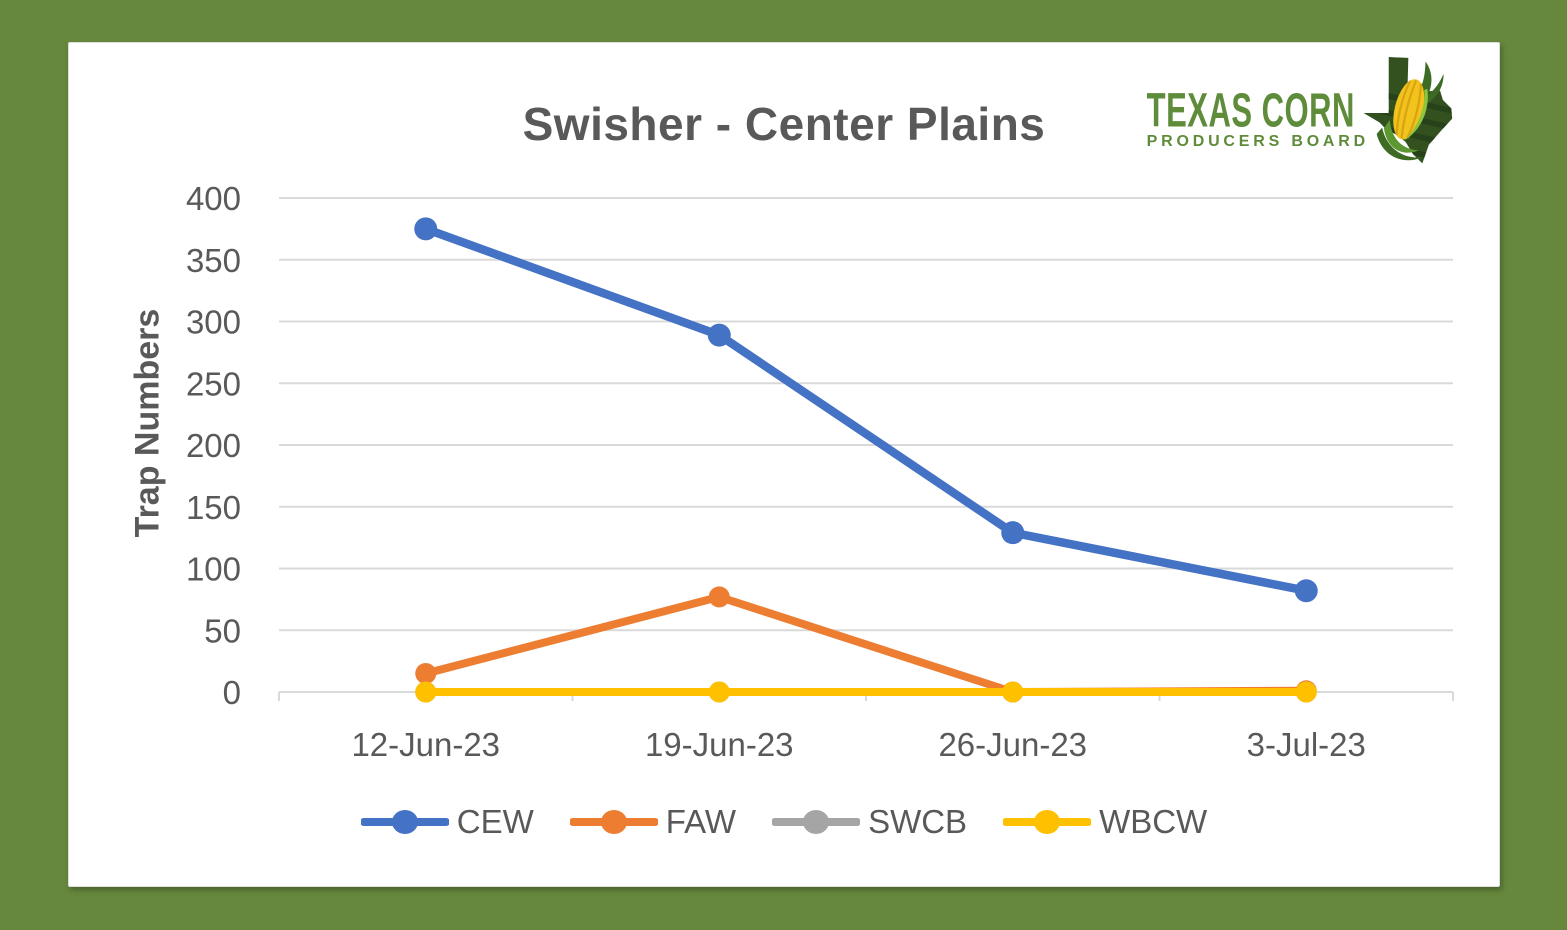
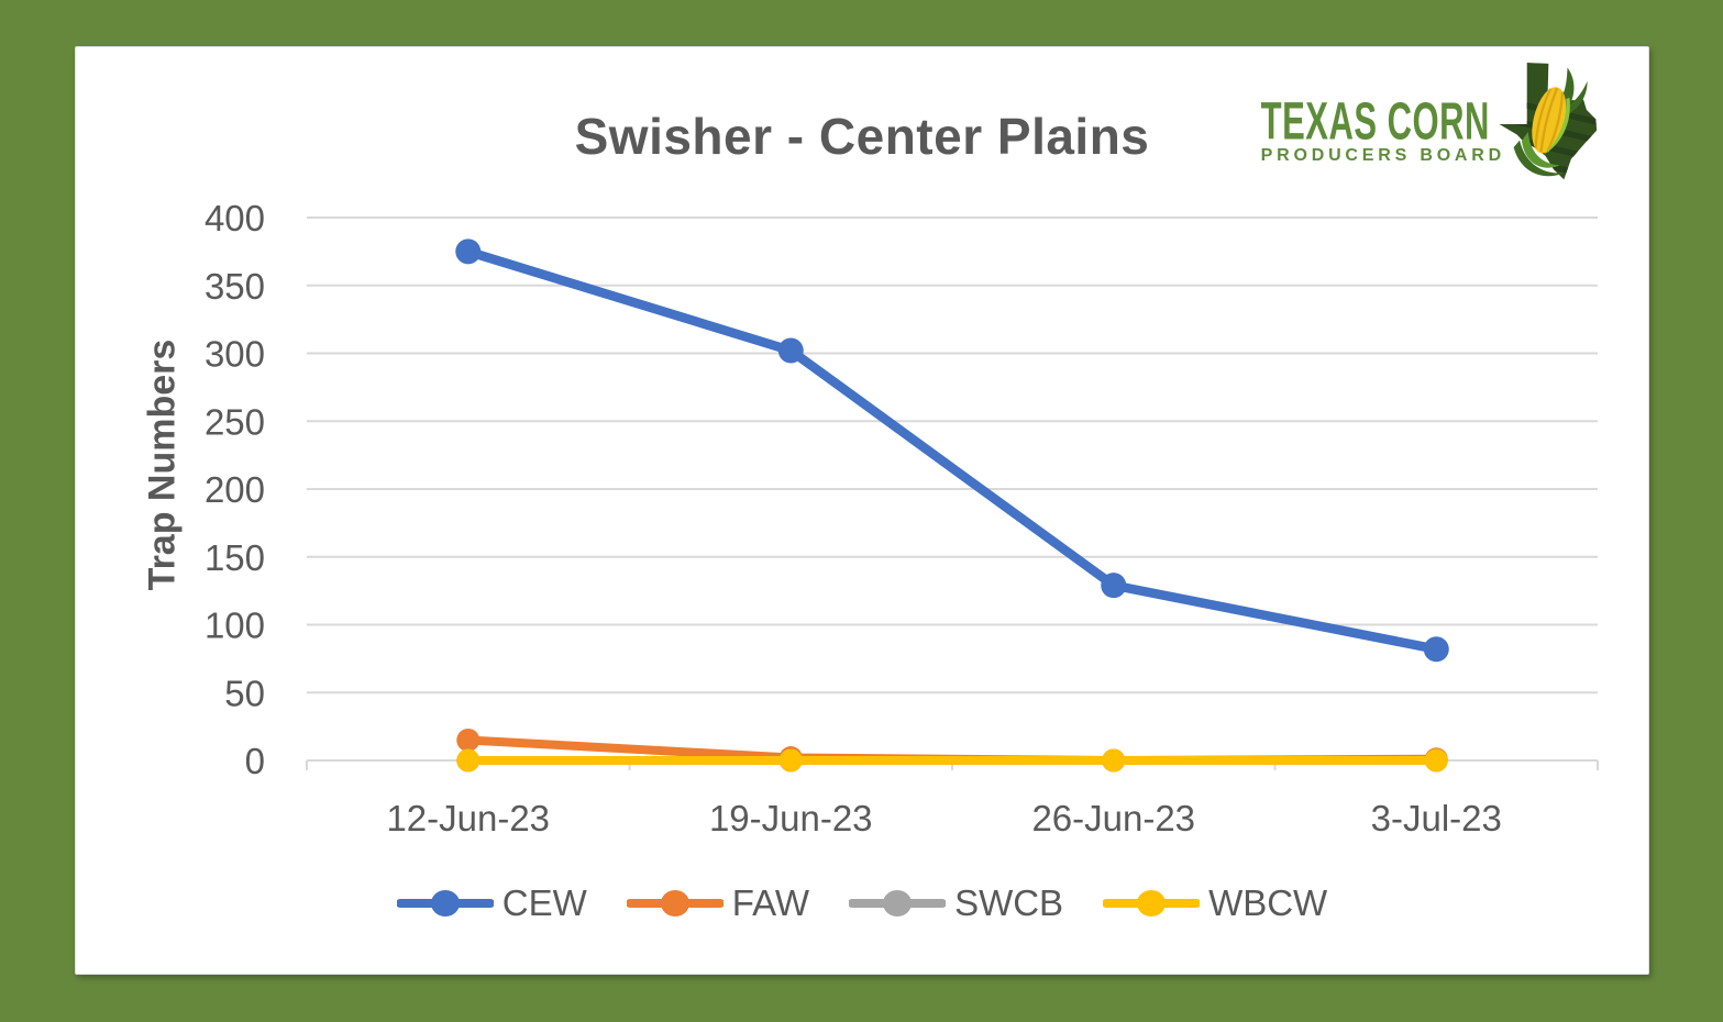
CEW/19-Jun-23: 289 -> 302
FAW/19-Jun-23: 77 -> 2
